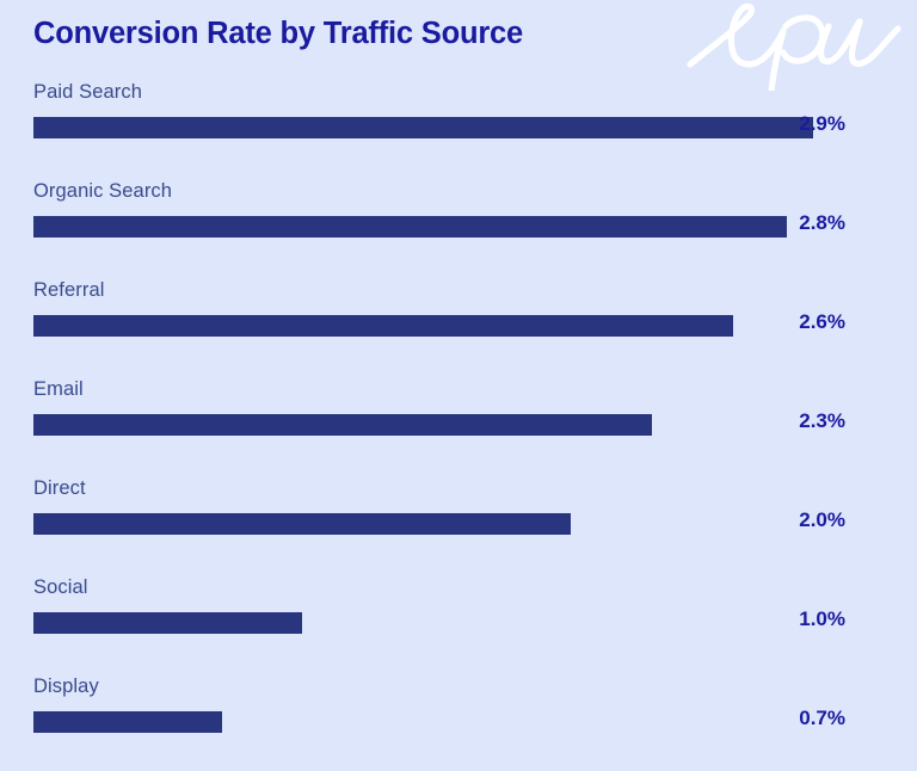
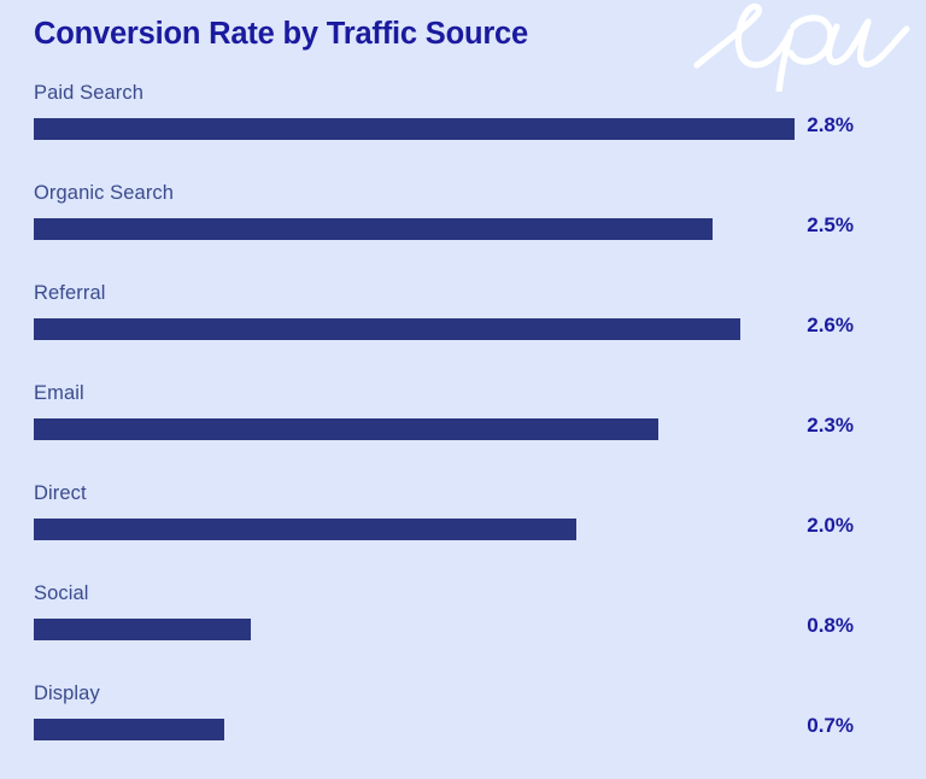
Paid Search: 2.9% -> 2.8%
Organic Search: 2.8% -> 2.5%
Social: 1.0% -> 0.8%
